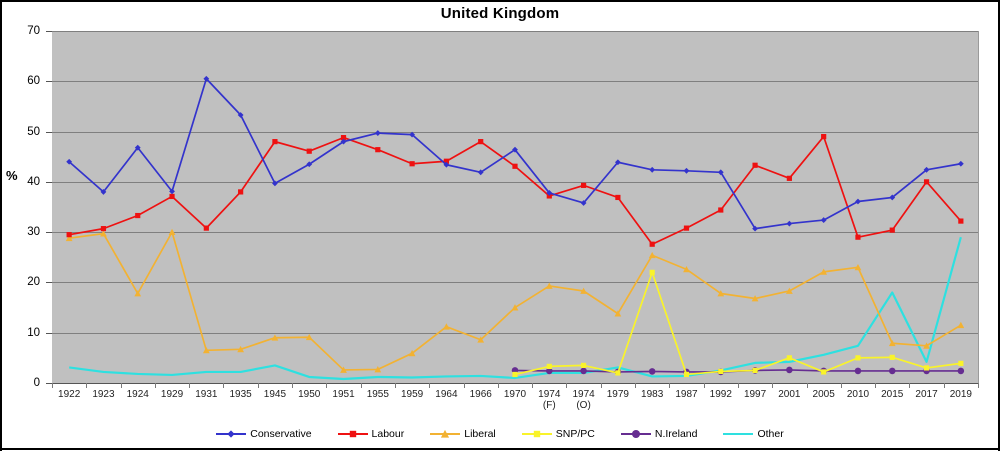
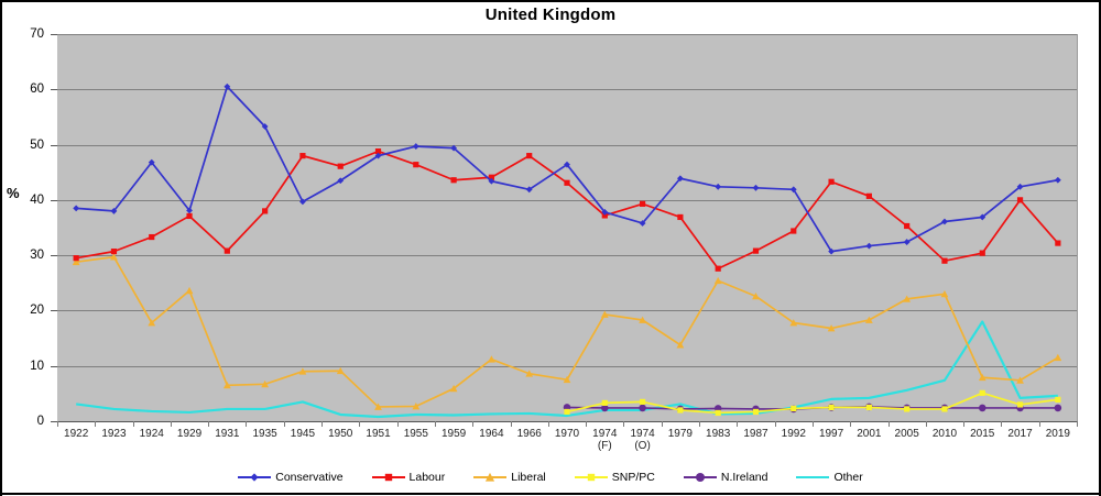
Conservative/1922: 44 -> 38
Liberal/1929: 30 -> 24
Liberal/1970: 15 -> 8
SNP/PC/1983: 22 -> 2
SNP/PC/2001: 5 -> 2
Labour/2005: 49 -> 35
SNP/PC/2010: 5 -> 2
Other/2019: 29 -> 5
